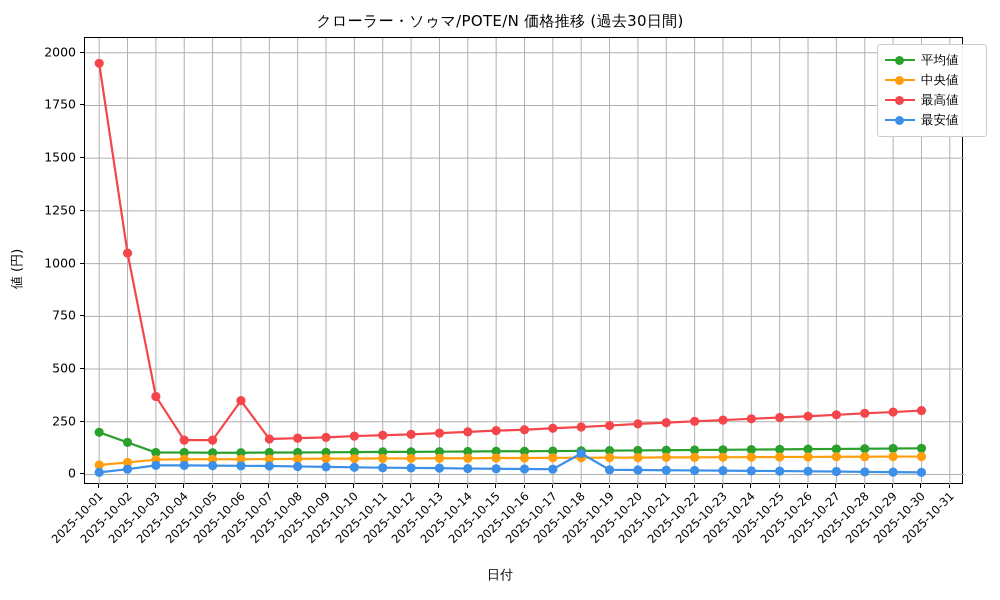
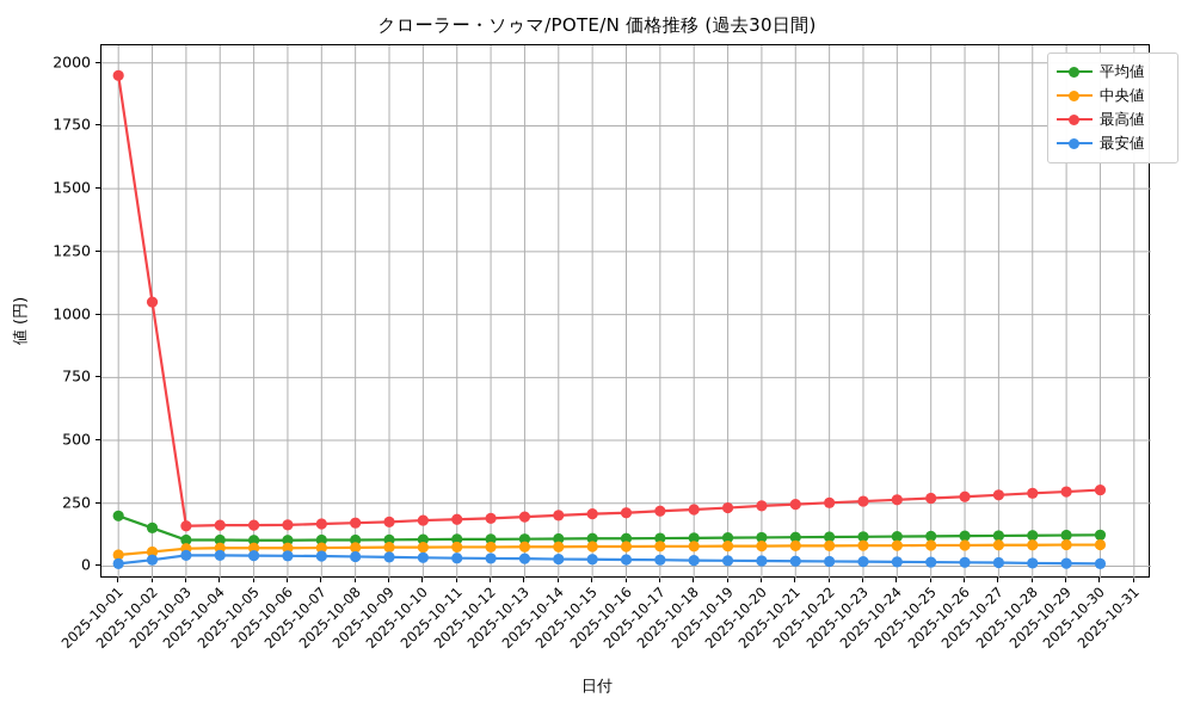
最高値/2025-10-03: 370 -> 160
最高値/2025-10-06: 350 -> 160
最安値/2025-10-18: 100 -> 20
